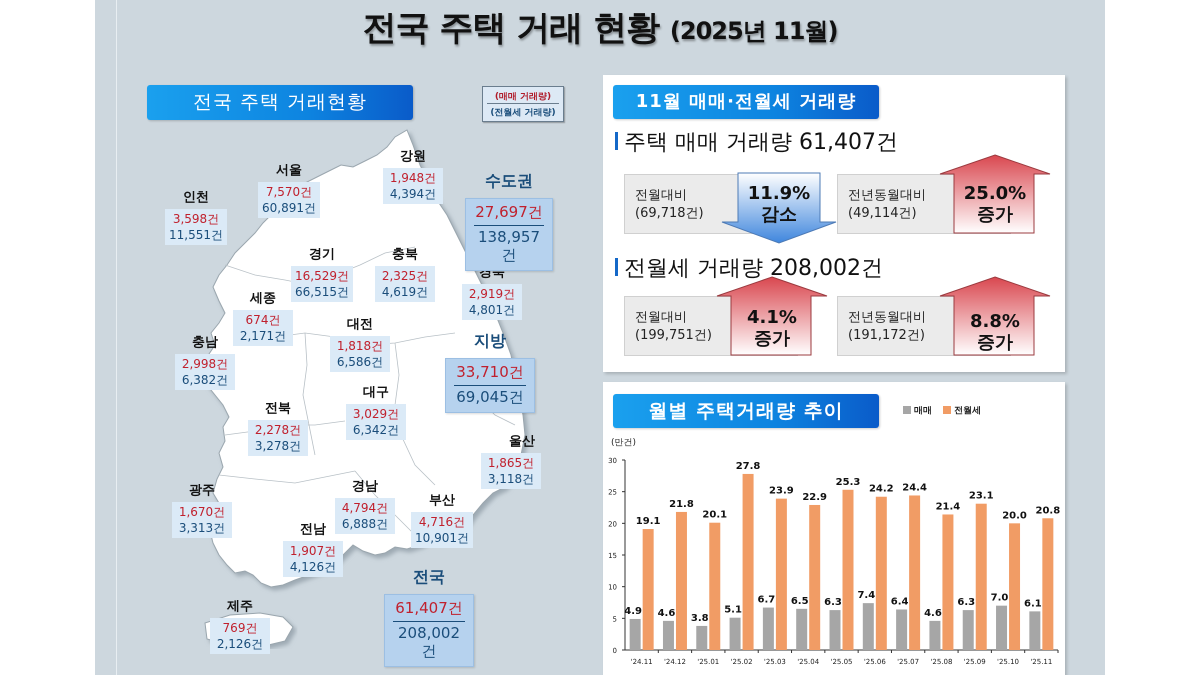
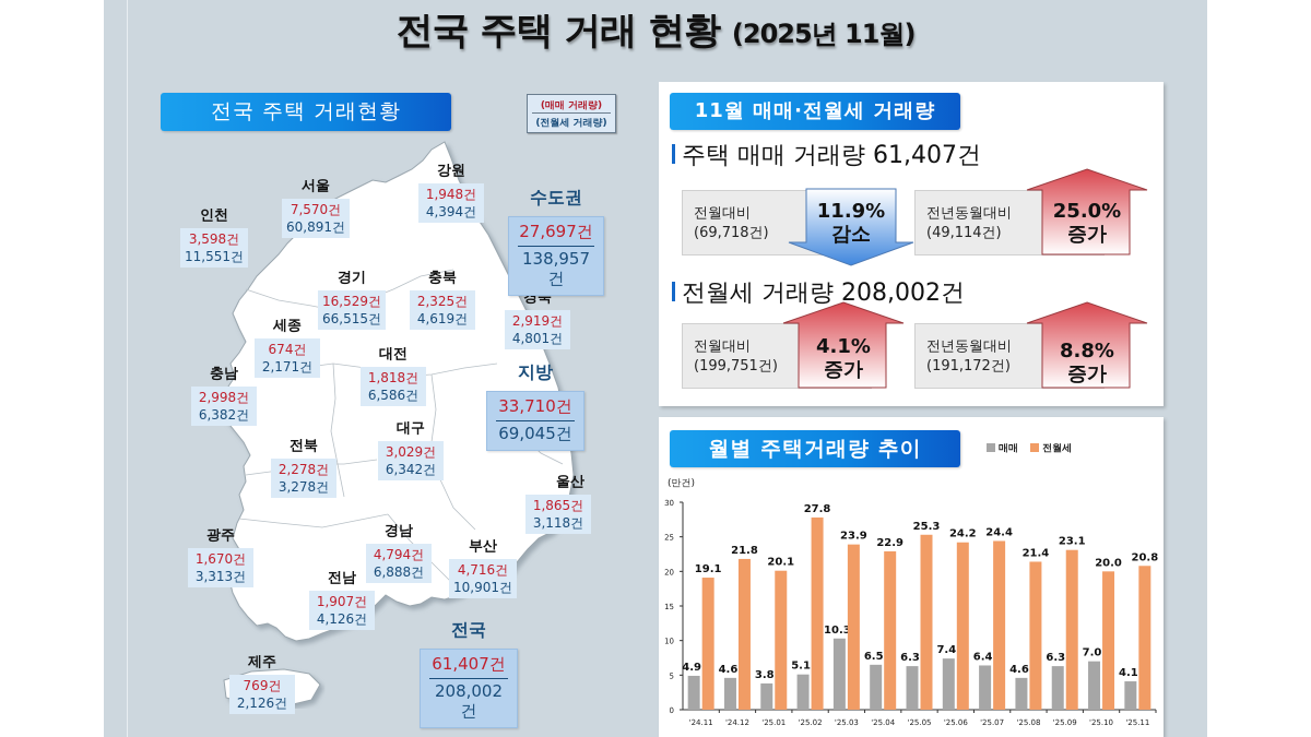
매매/'25.03: 6.7 -> 10.3
매매/'25.11: 6.1 -> 4.1
